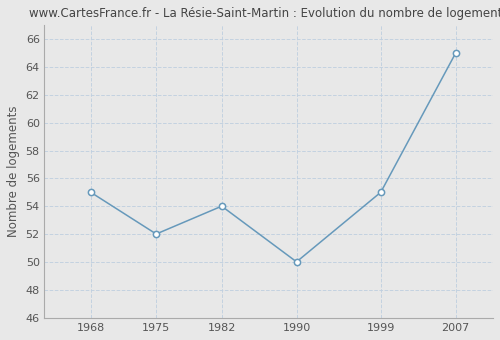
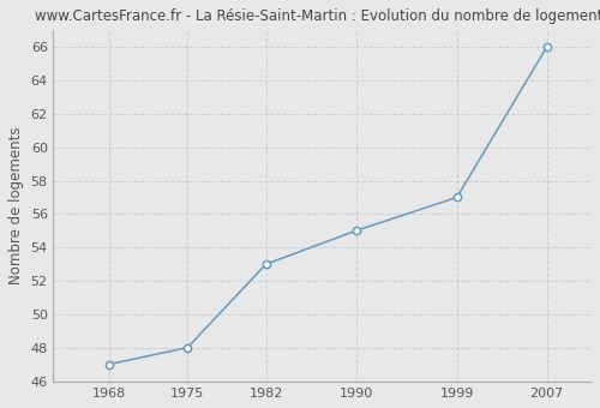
1968: 55 -> 47
1975: 52 -> 48
1982: 54 -> 53
1990: 50 -> 55
1999: 55 -> 57
2007: 65 -> 66
